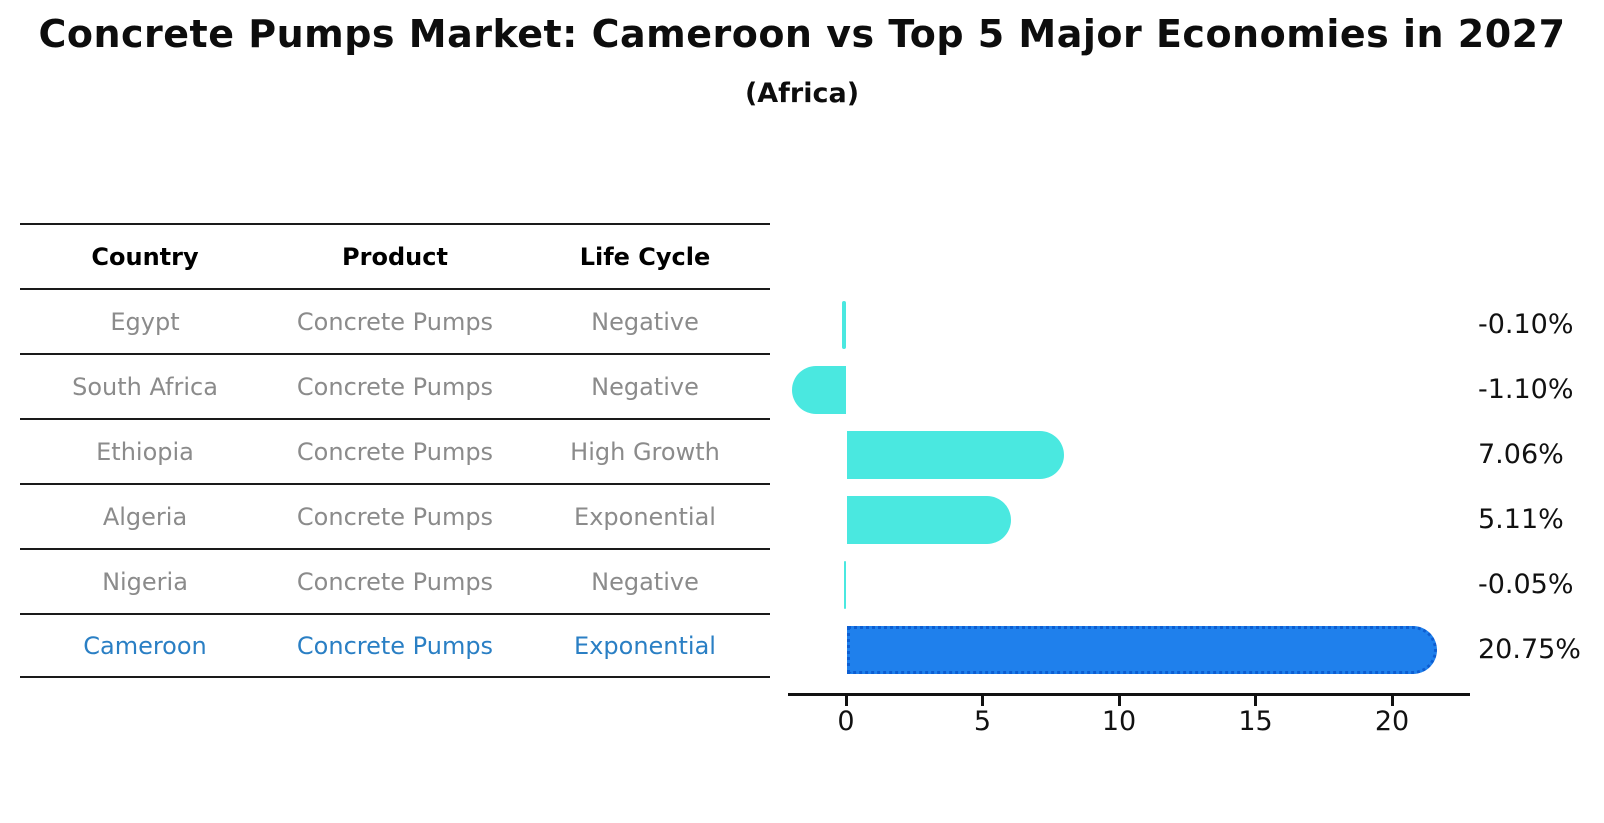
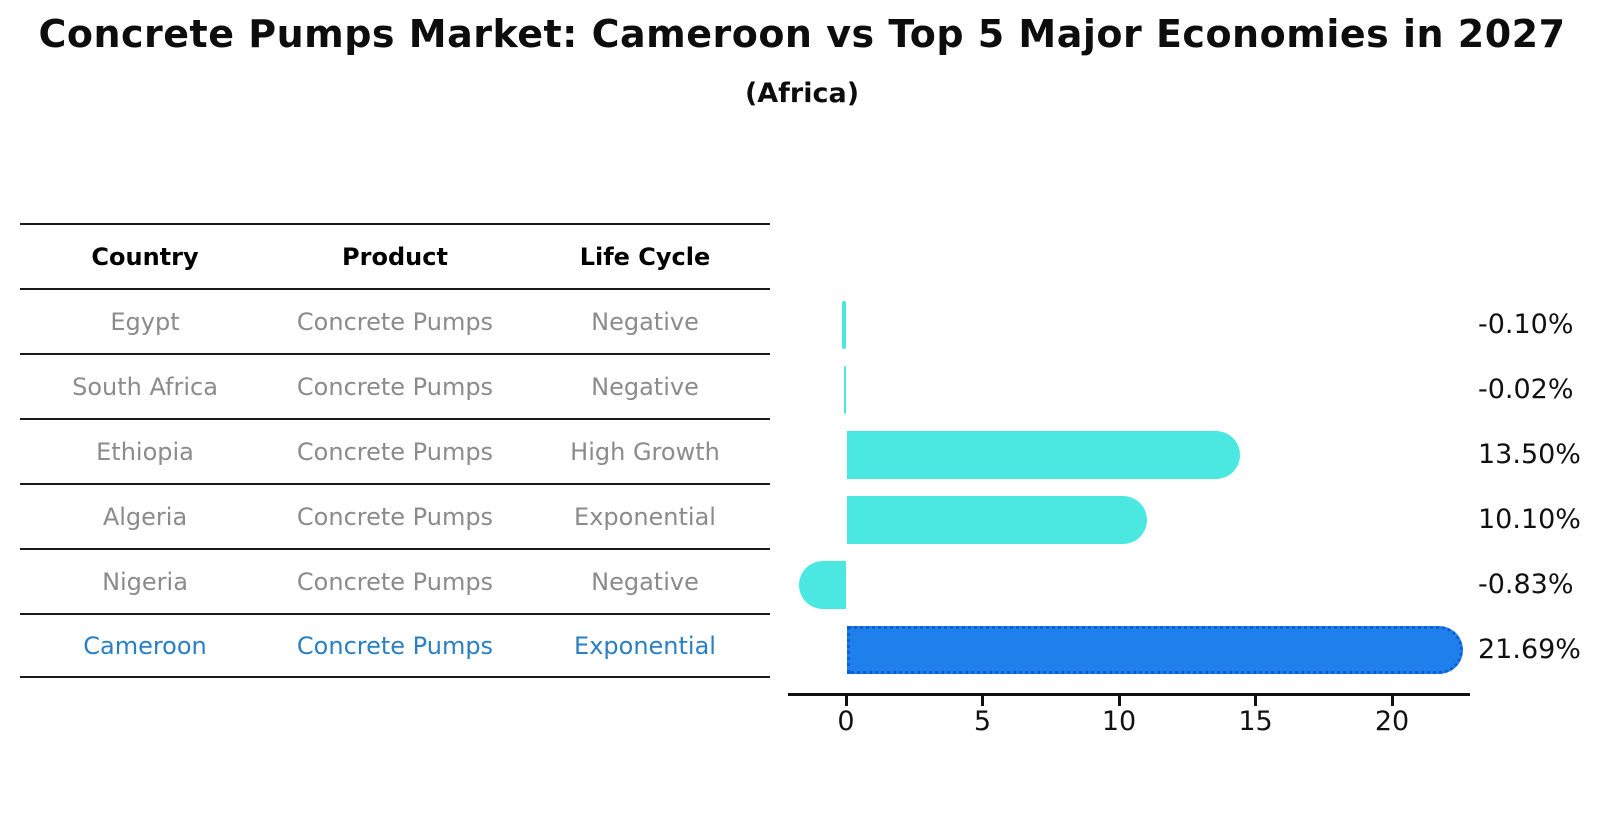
South Africa: -1.10% -> -0.02%
Ethiopia: 7.06% -> 13.50%
Algeria: 5.11% -> 10.10%
Nigeria: -0.05% -> -0.83%
Cameroon: 20.75% -> 21.69%
